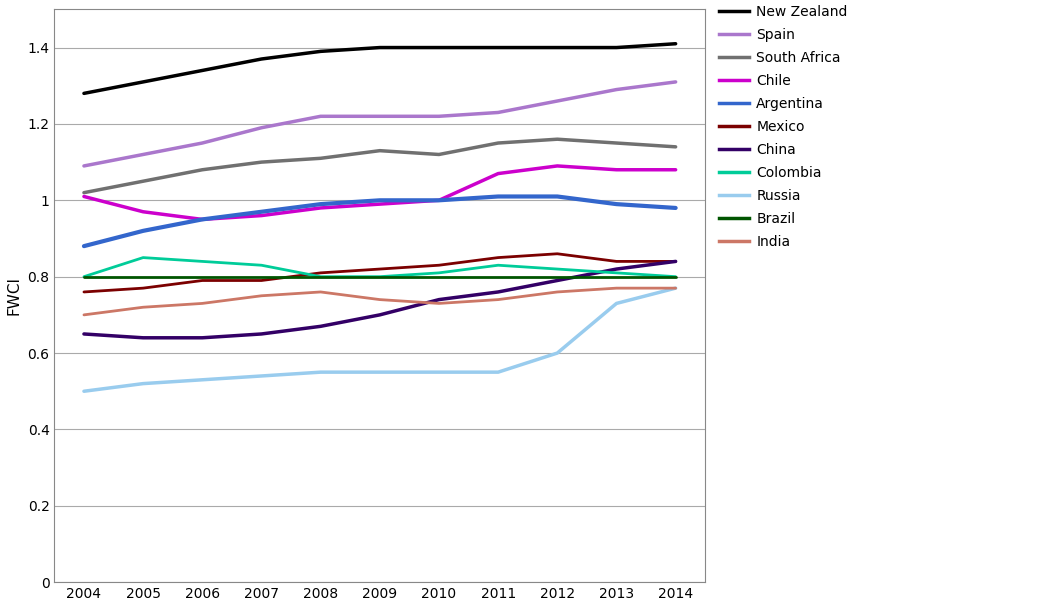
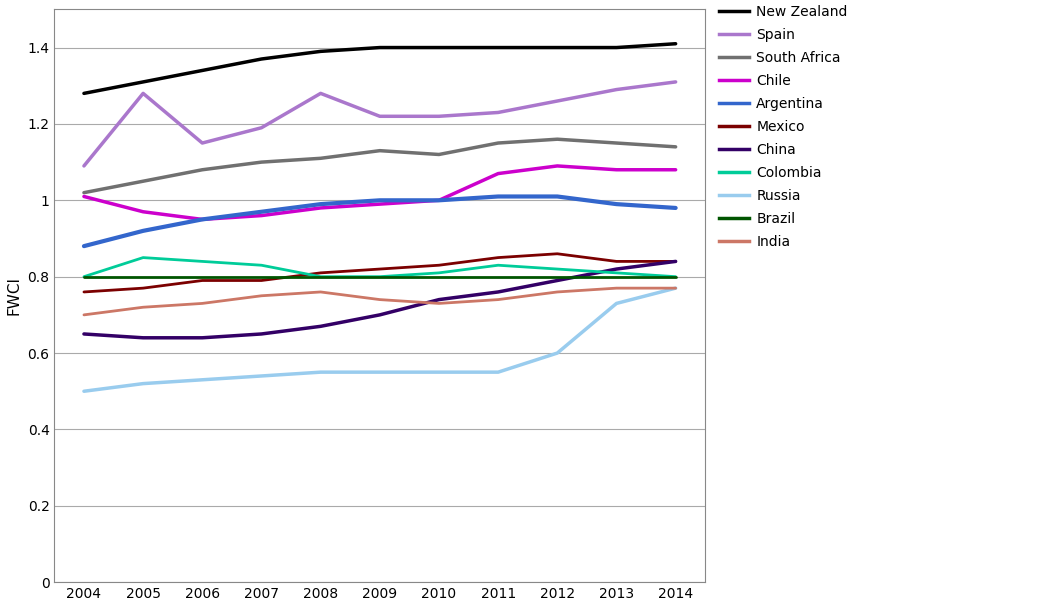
Spain/2005: 1.12 -> 1.28
Spain/2008: 1.22 -> 1.28
